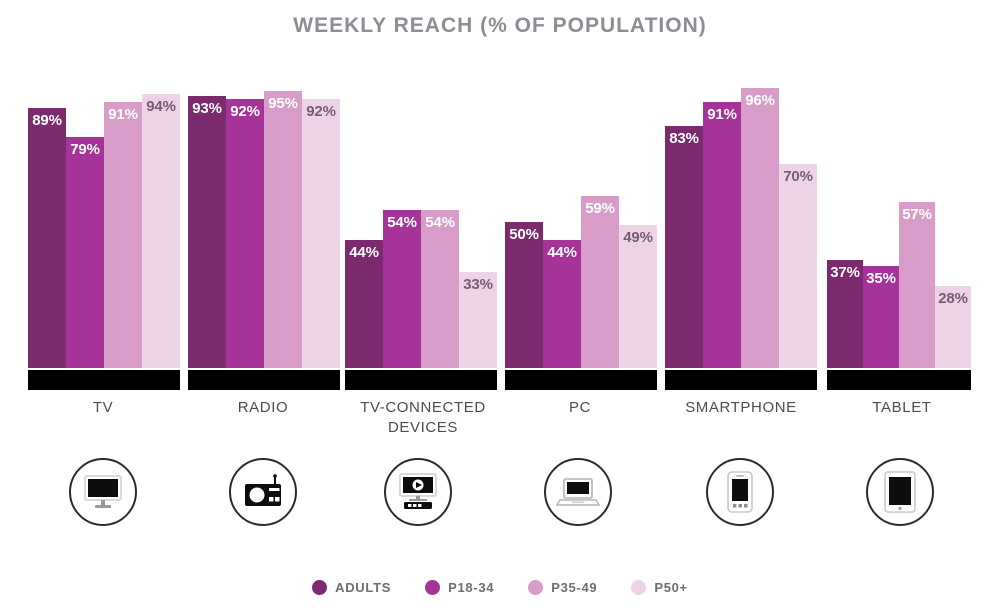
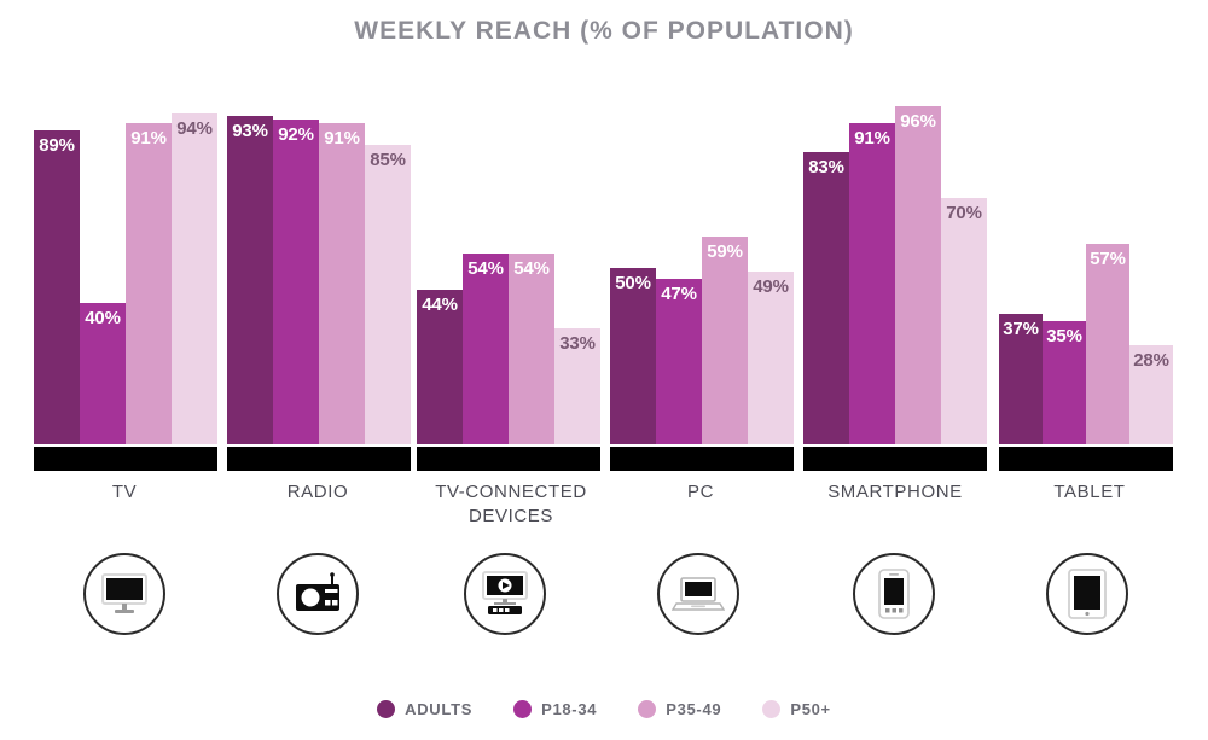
P18-34/TV: 79% -> 40%
P35-49/RADIO: 95% -> 91%
P50+/RADIO: 92% -> 85%
P18-34/PC: 44% -> 47%
